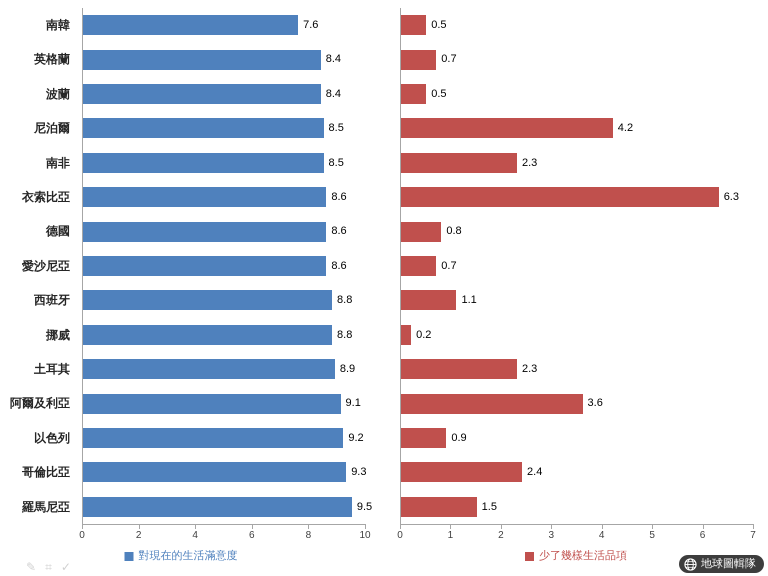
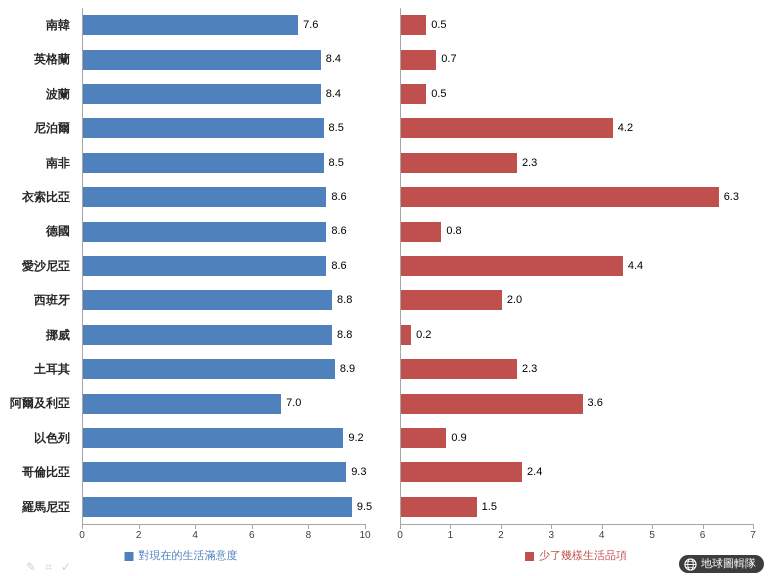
少了幾樣生活品項/愛沙尼亞: 0.7 -> 4.4
少了幾樣生活品項/西班牙: 1.1 -> 2.0
對現在的生活滿意度/阿爾及利亞: 9.1 -> 7.0
